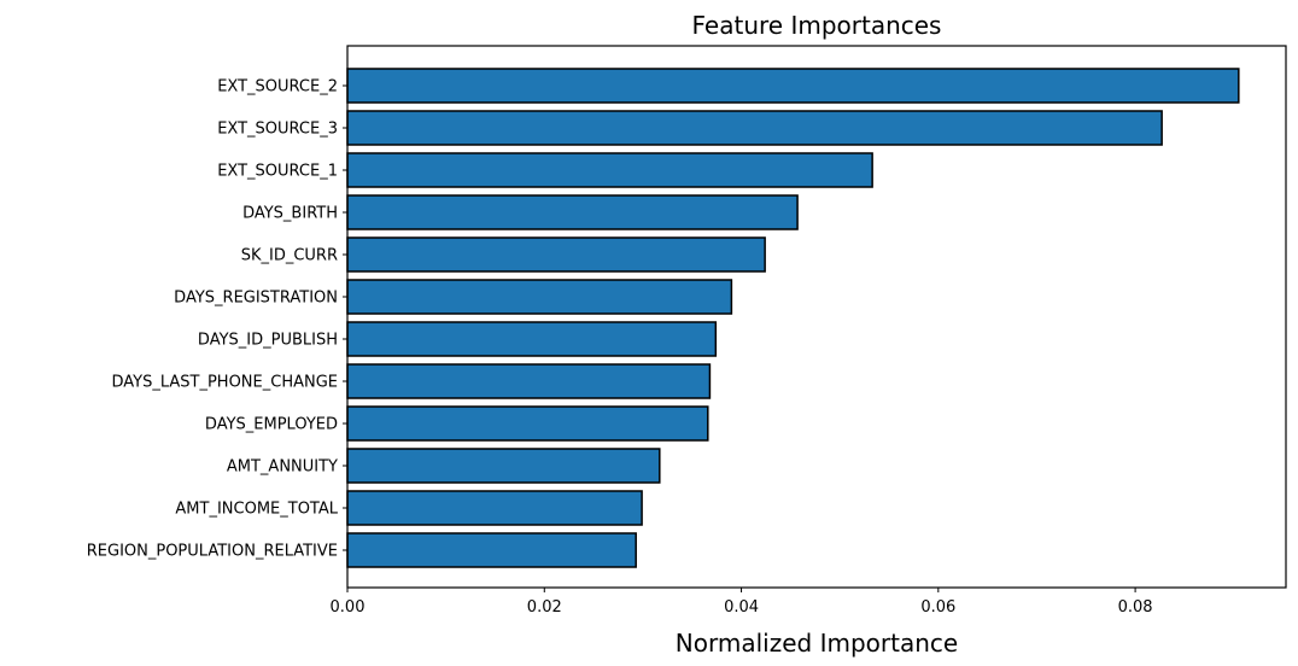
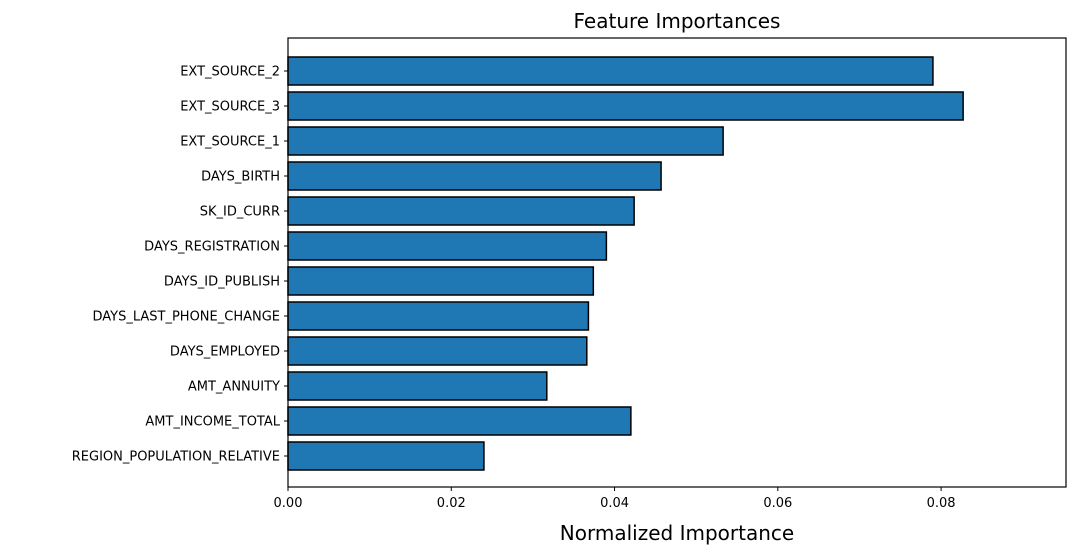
EXT_SOURCE_2: 0.090 -> 0.079
AMT_INCOME_TOTAL: 0.030 -> 0.042
REGION_POPULATION_RELATIVE: 0.029 -> 0.024
